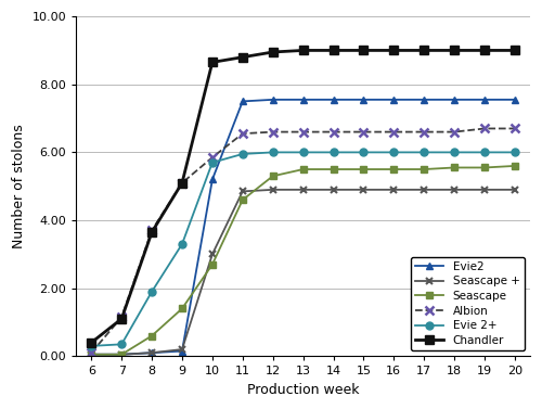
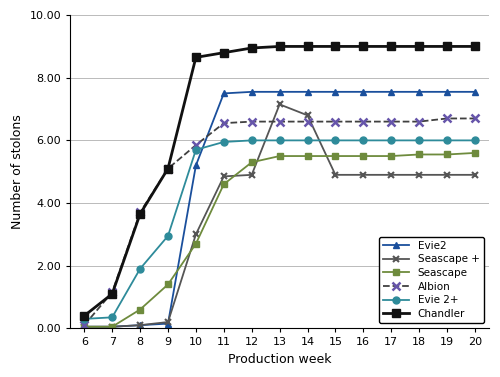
Evie 2+/9: 3.30 -> 2.95
Seascape +/13: 4.90 -> 7.15
Seascape +/14: 4.90 -> 6.80
